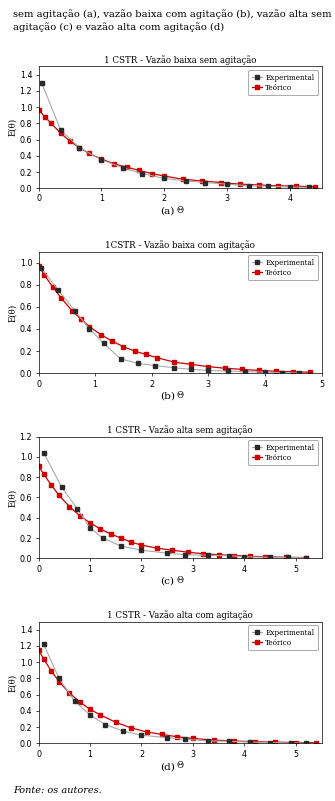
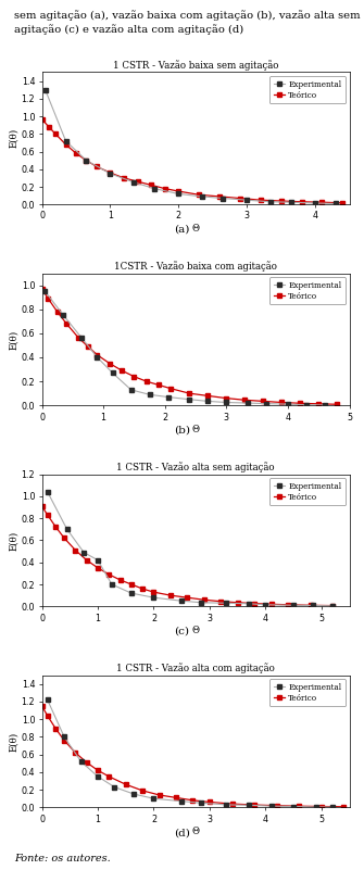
1 CSTR - Vazão alta sem agitação/Experimental/1: 0.30 -> 0.42
